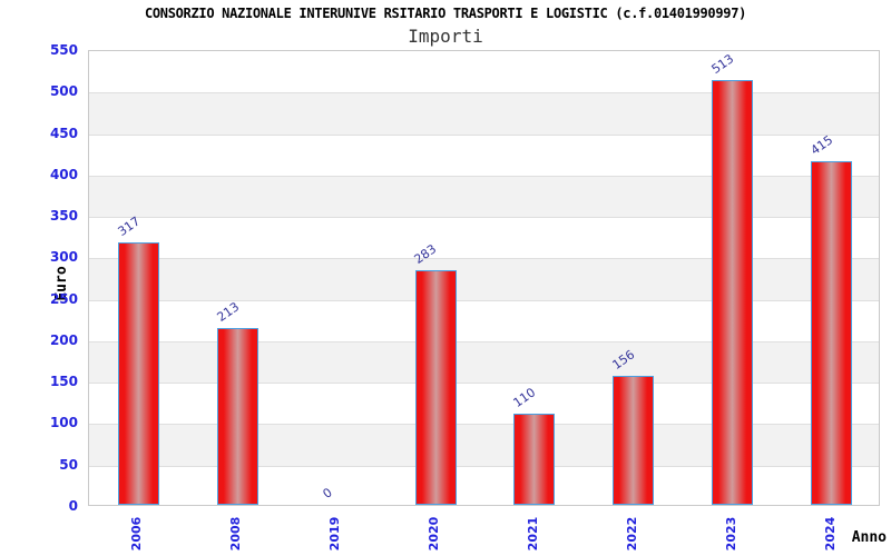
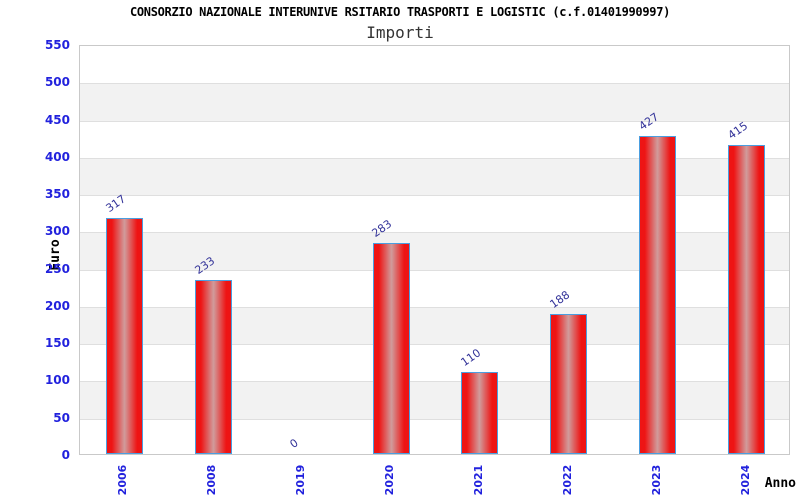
2008: 213 -> 233
2022: 156 -> 188
2023: 513 -> 427
